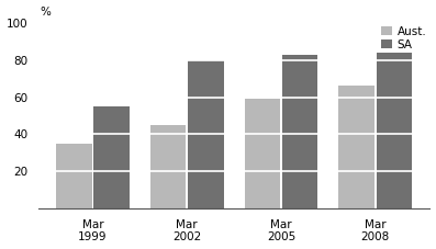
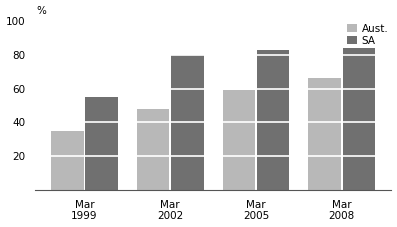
Aust./Mar 2002: 45 -> 48
